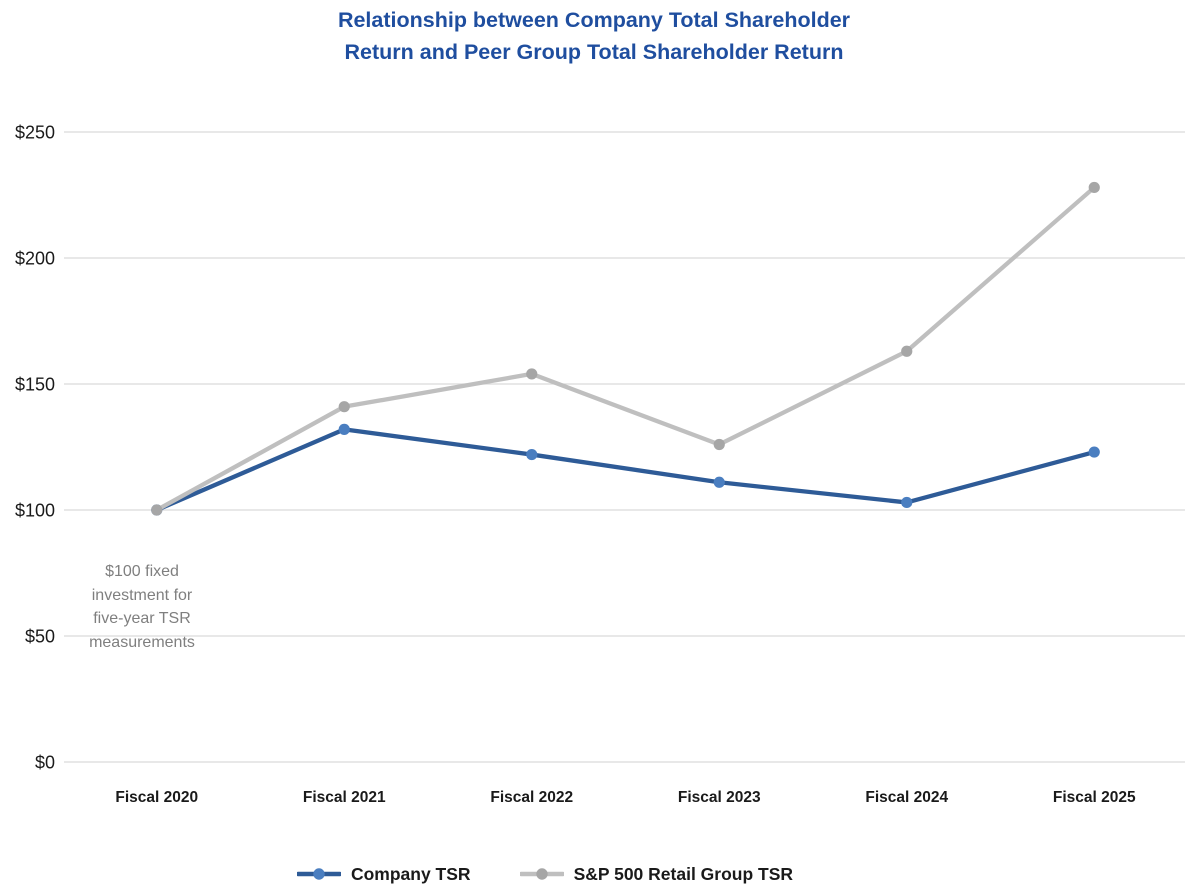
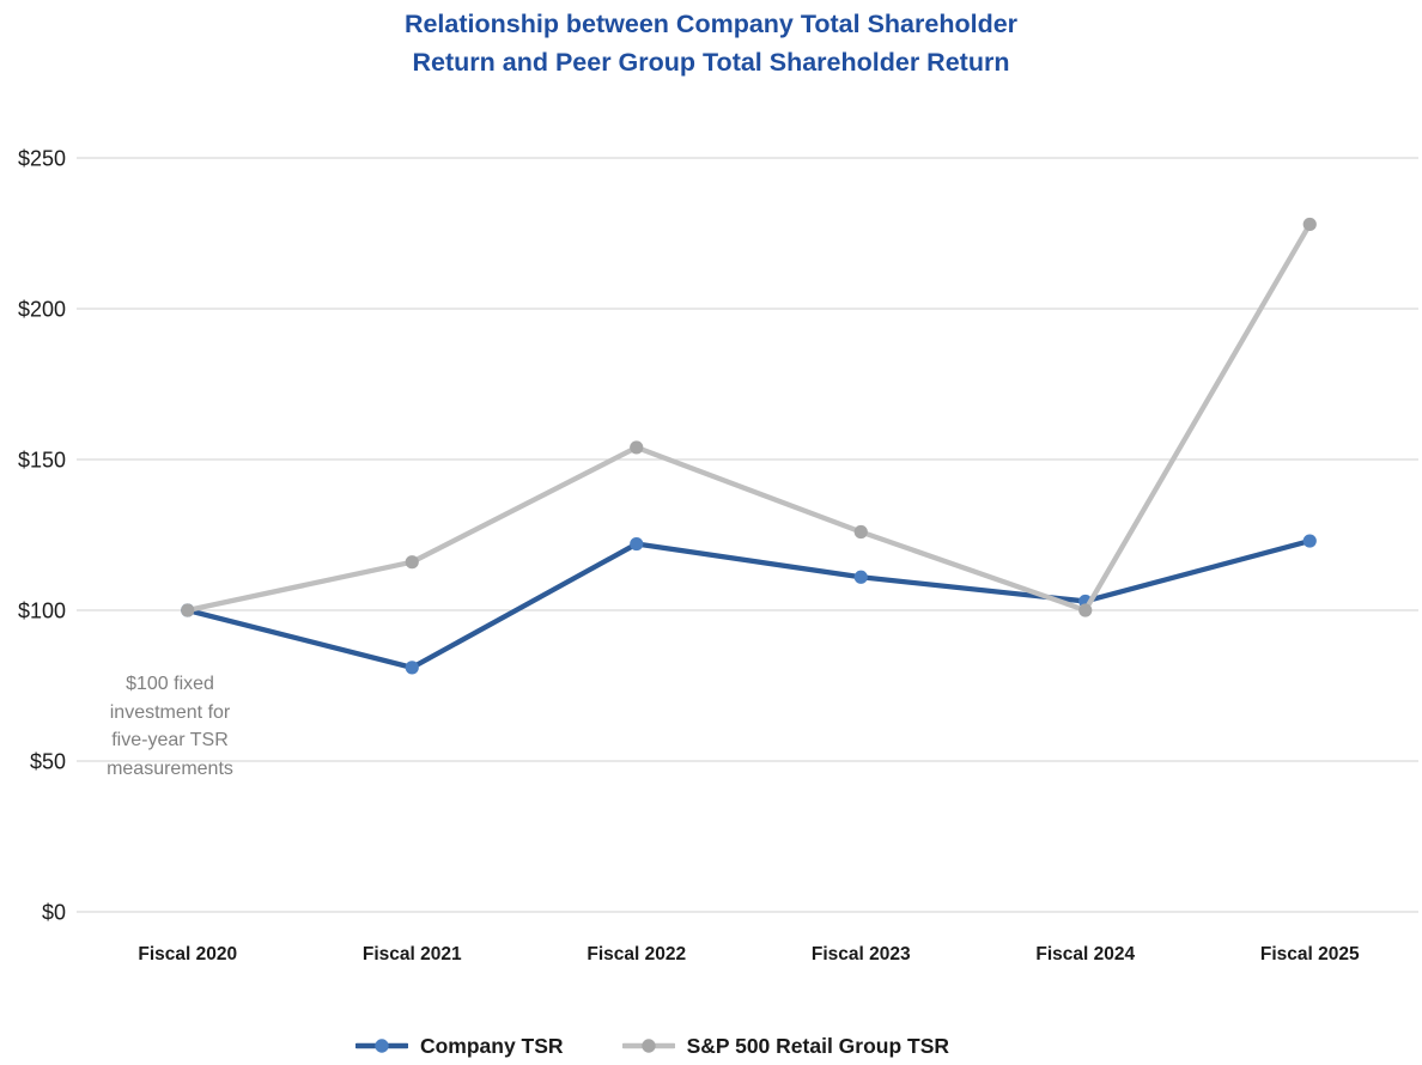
Company TSR/Fiscal 2021: $132 -> $81
S&P 500 Retail Group TSR/Fiscal 2021: $141 -> $116
S&P 500 Retail Group TSR/Fiscal 2024: $163 -> $100
